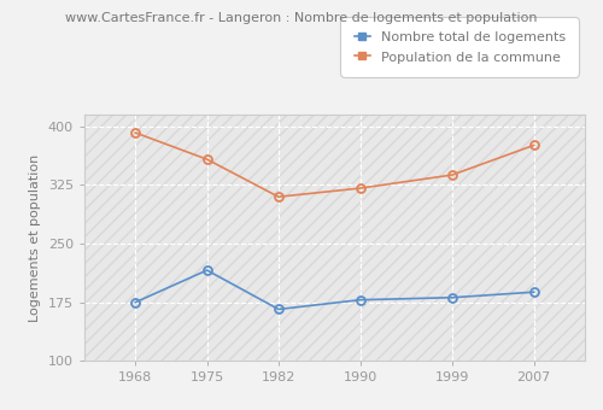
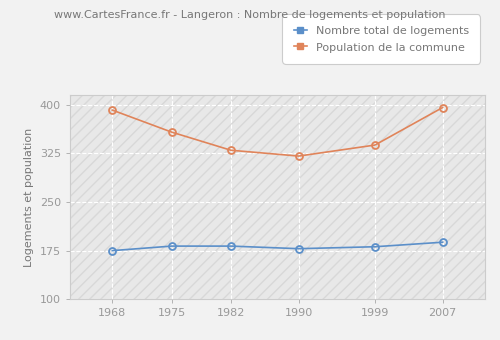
Nombre total de logements/1975: 216 -> 182
Nombre total de logements/1982: 166 -> 182
Population de la commune/1982: 310 -> 330
Population de la commune/2007: 376 -> 396
